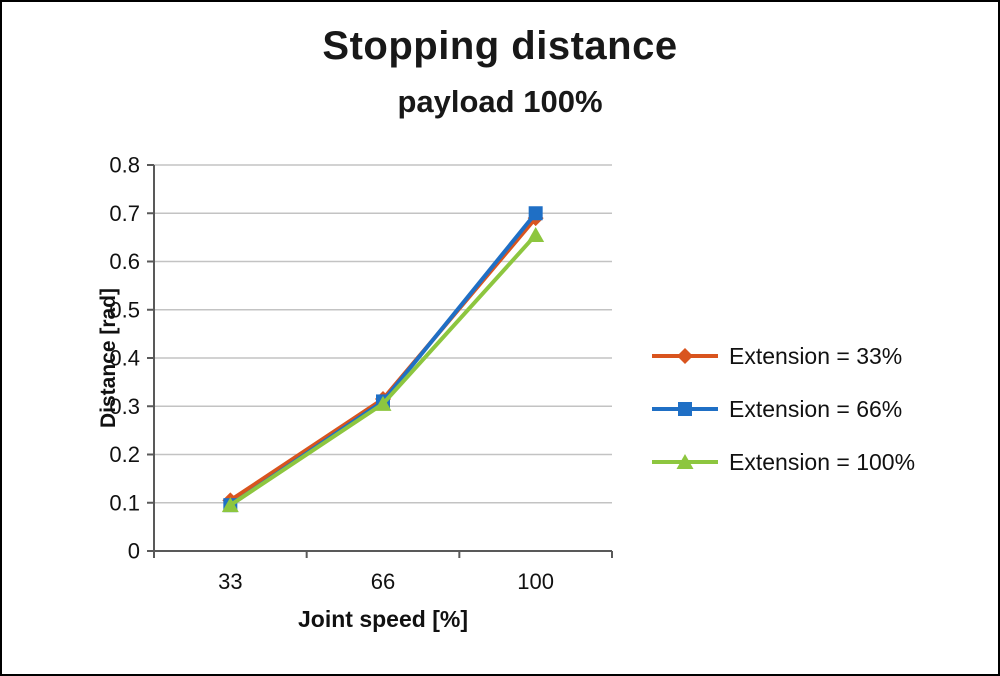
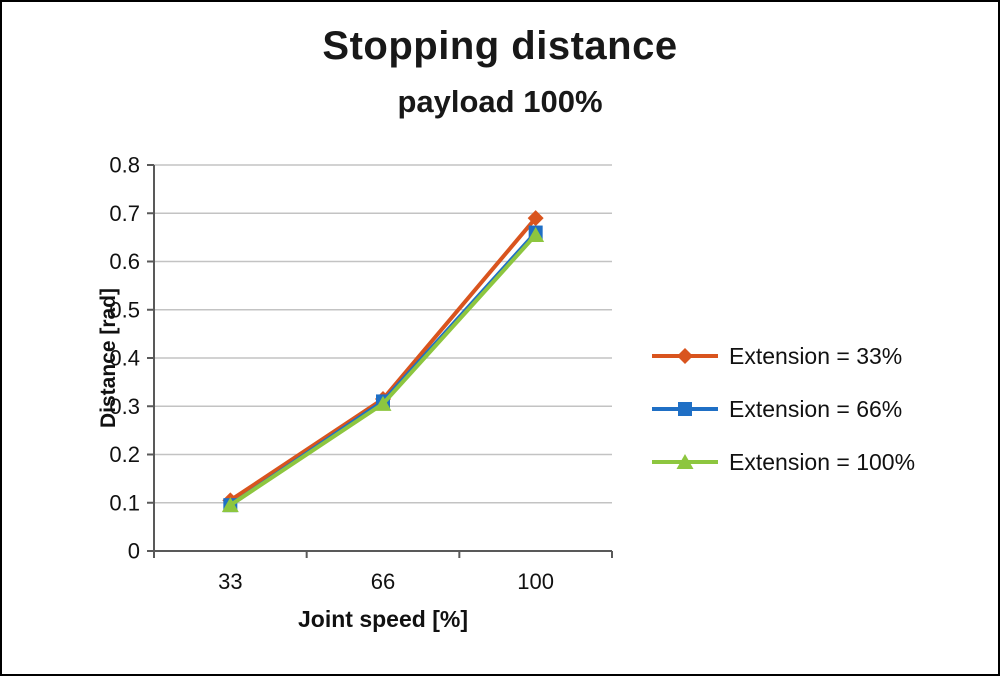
Extension = 66%/100: 0.70 -> 0.66
